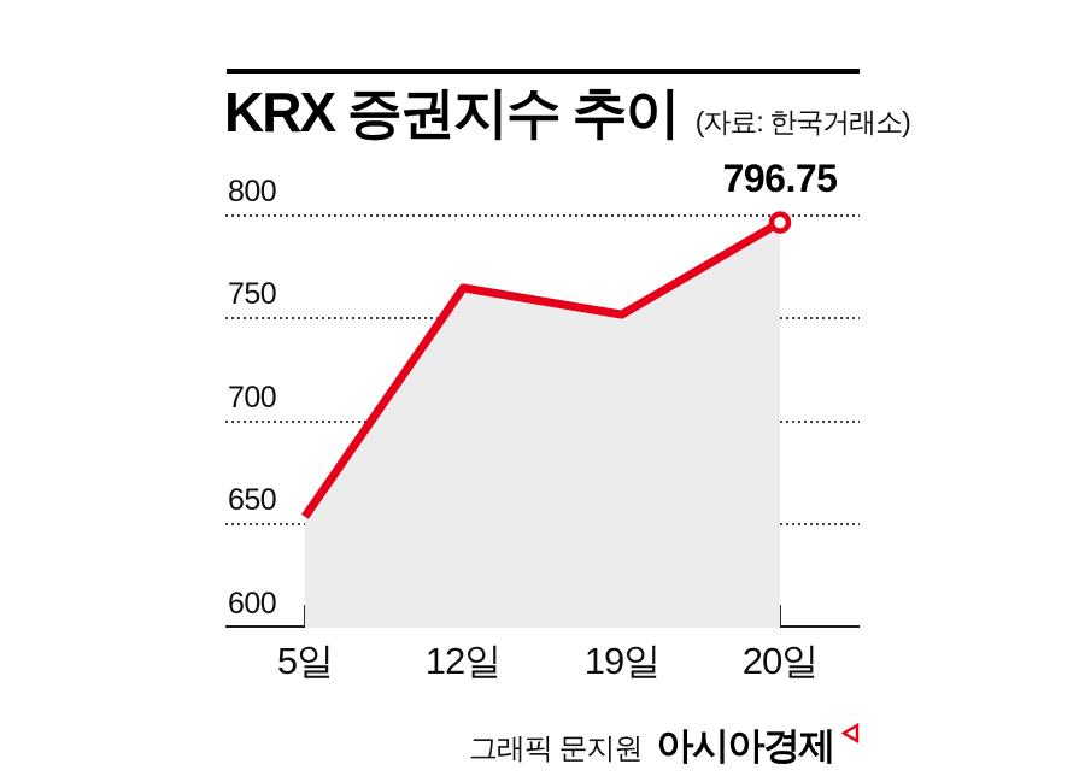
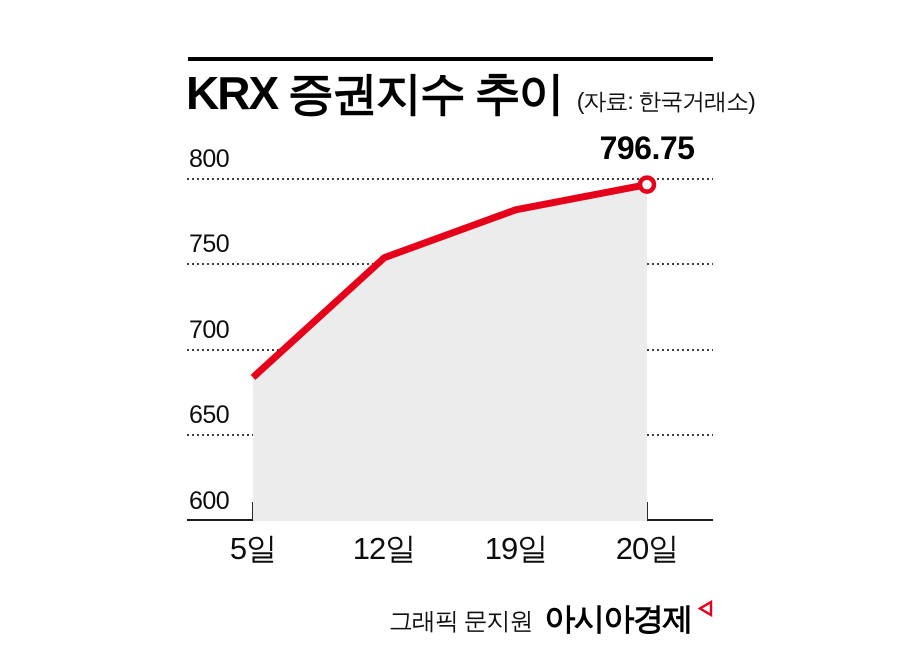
5일: 654 -> 684
12일: 765 -> 754
19일: 752 -> 782
